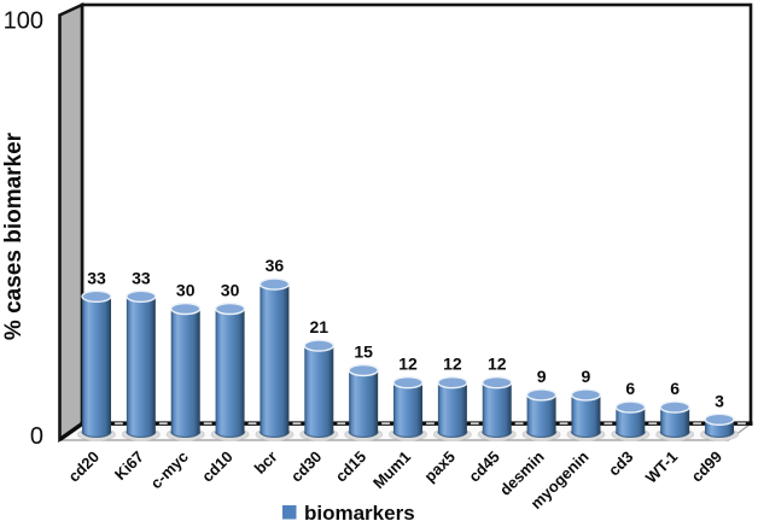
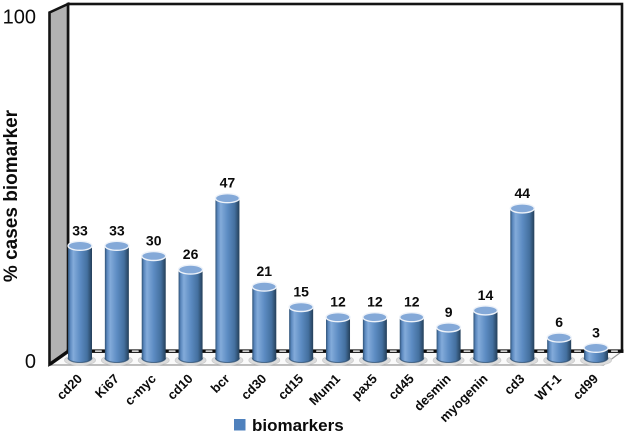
cd10: 30 -> 26
bcr: 36 -> 47
myogenin: 9 -> 14
cd3: 6 -> 44
